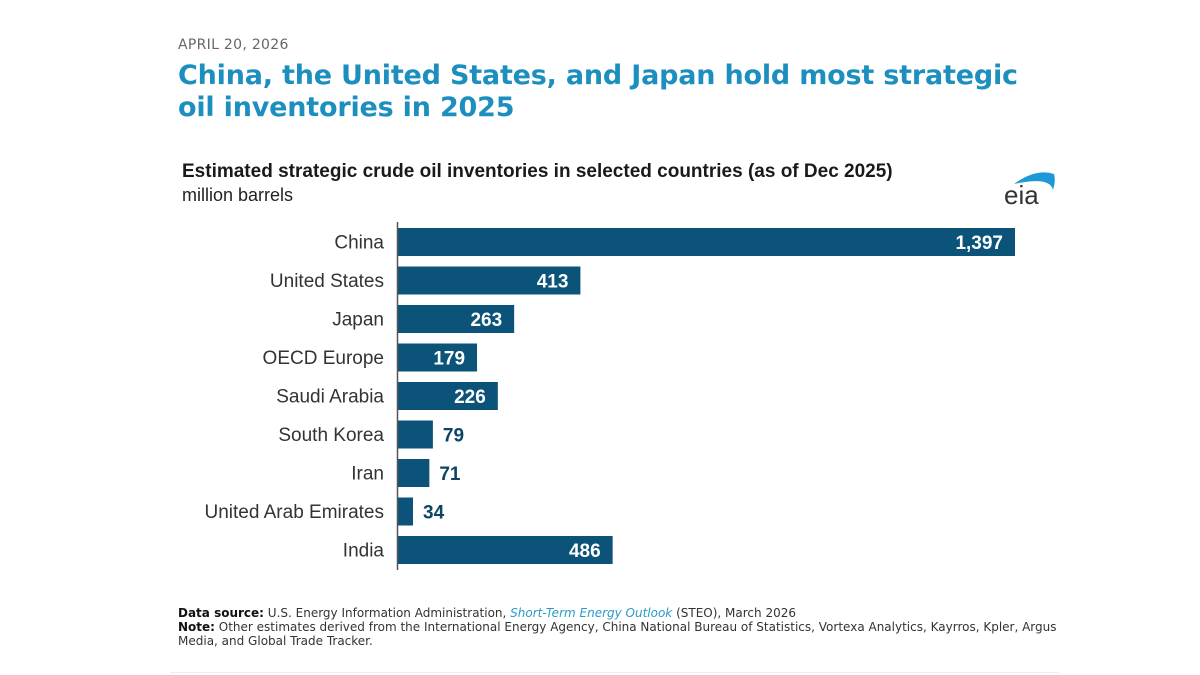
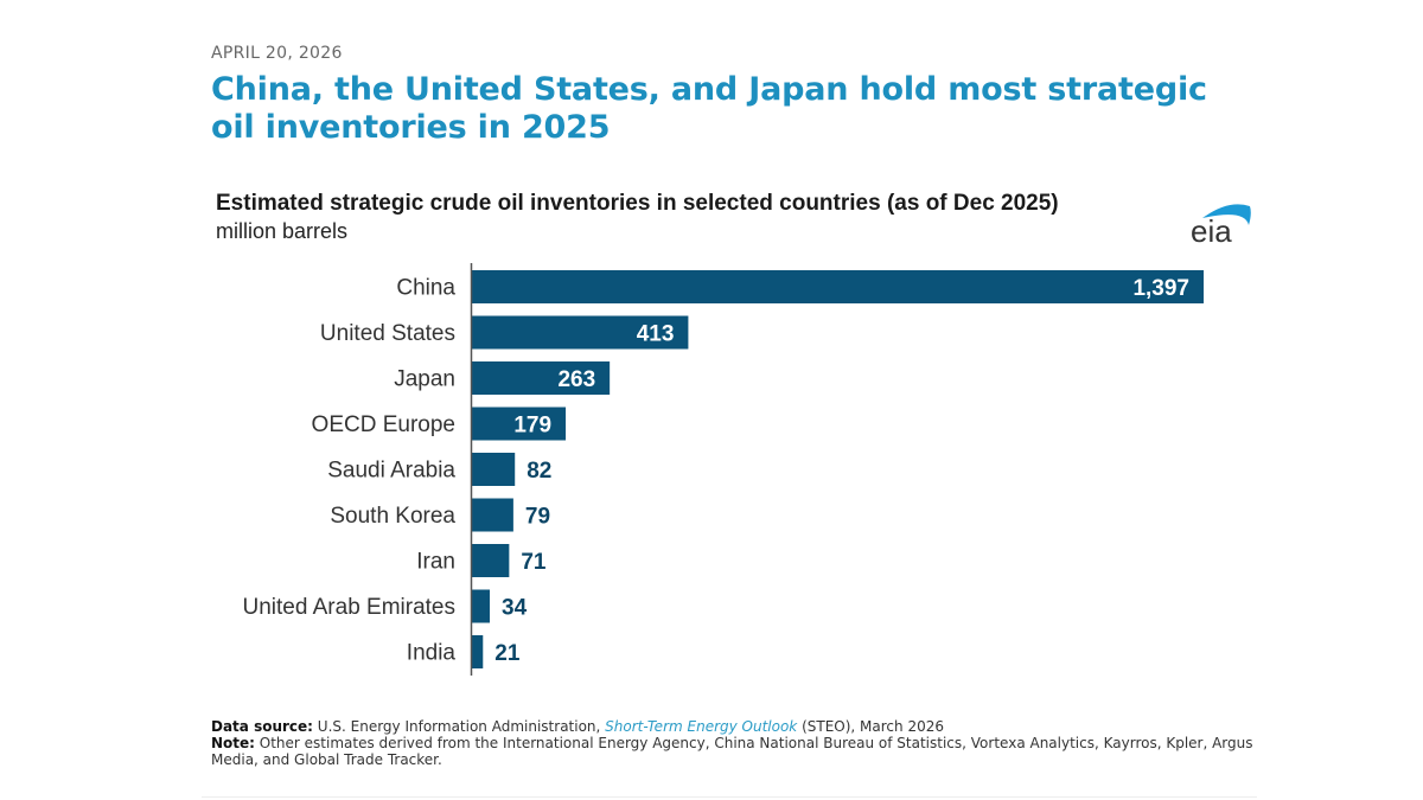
Saudi Arabia: 226 -> 82
India: 486 -> 21
